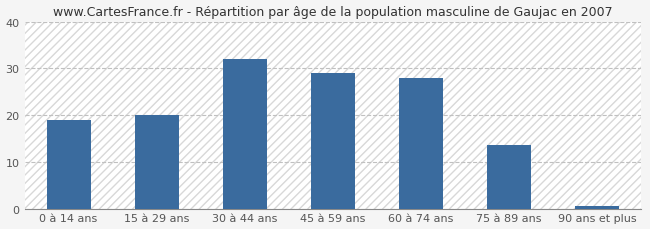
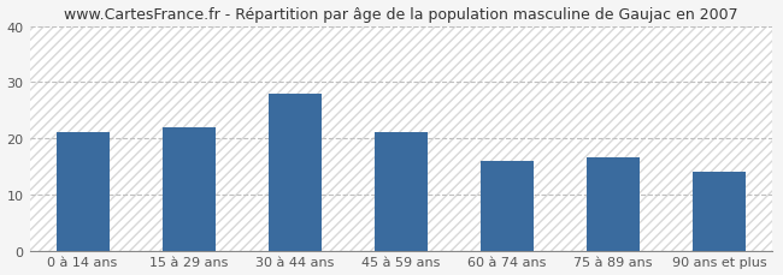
0 à 14 ans: 19.0 -> 21.0
15 à 29 ans: 20.0 -> 22.0
30 à 44 ans: 32.0 -> 28.0
45 à 59 ans: 29.0 -> 21.0
60 à 74 ans: 28.0 -> 16.0
75 à 89 ans: 13.5 -> 16.5
90 ans et plus: 0.5 -> 14.0
